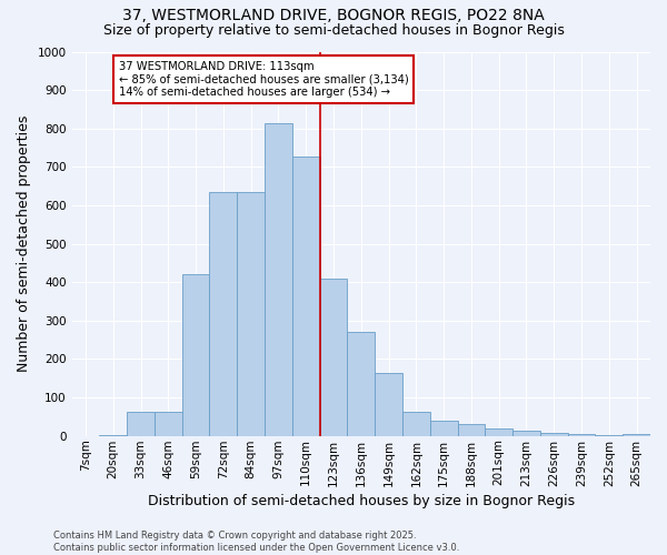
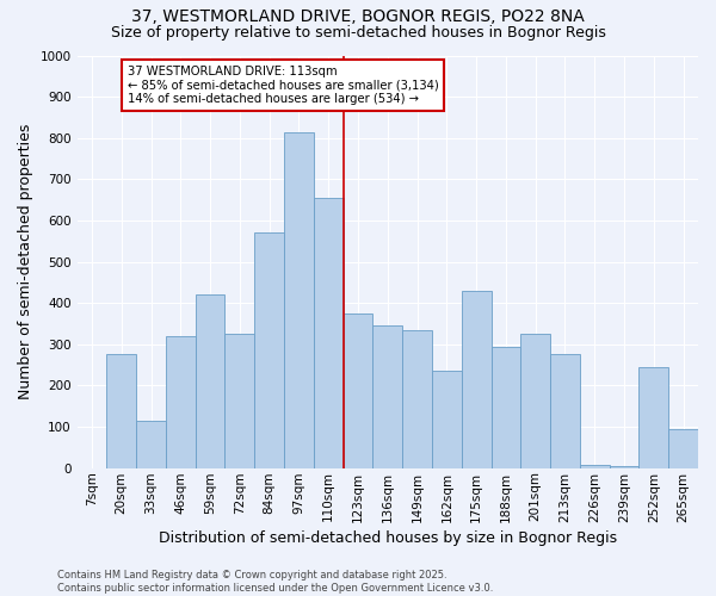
20sqm: 2 -> 275
33sqm: 62 -> 115
46sqm: 62 -> 320
72sqm: 635 -> 325
84sqm: 635 -> 570
110sqm: 728 -> 655
123sqm: 408 -> 375
136sqm: 270 -> 345
149sqm: 165 -> 335
162sqm: 62 -> 235
175sqm: 40 -> 430
188sqm: 30 -> 295
201sqm: 18 -> 325
213sqm: 12 -> 275
252sqm: 2 -> 245
265sqm: 5 -> 95
